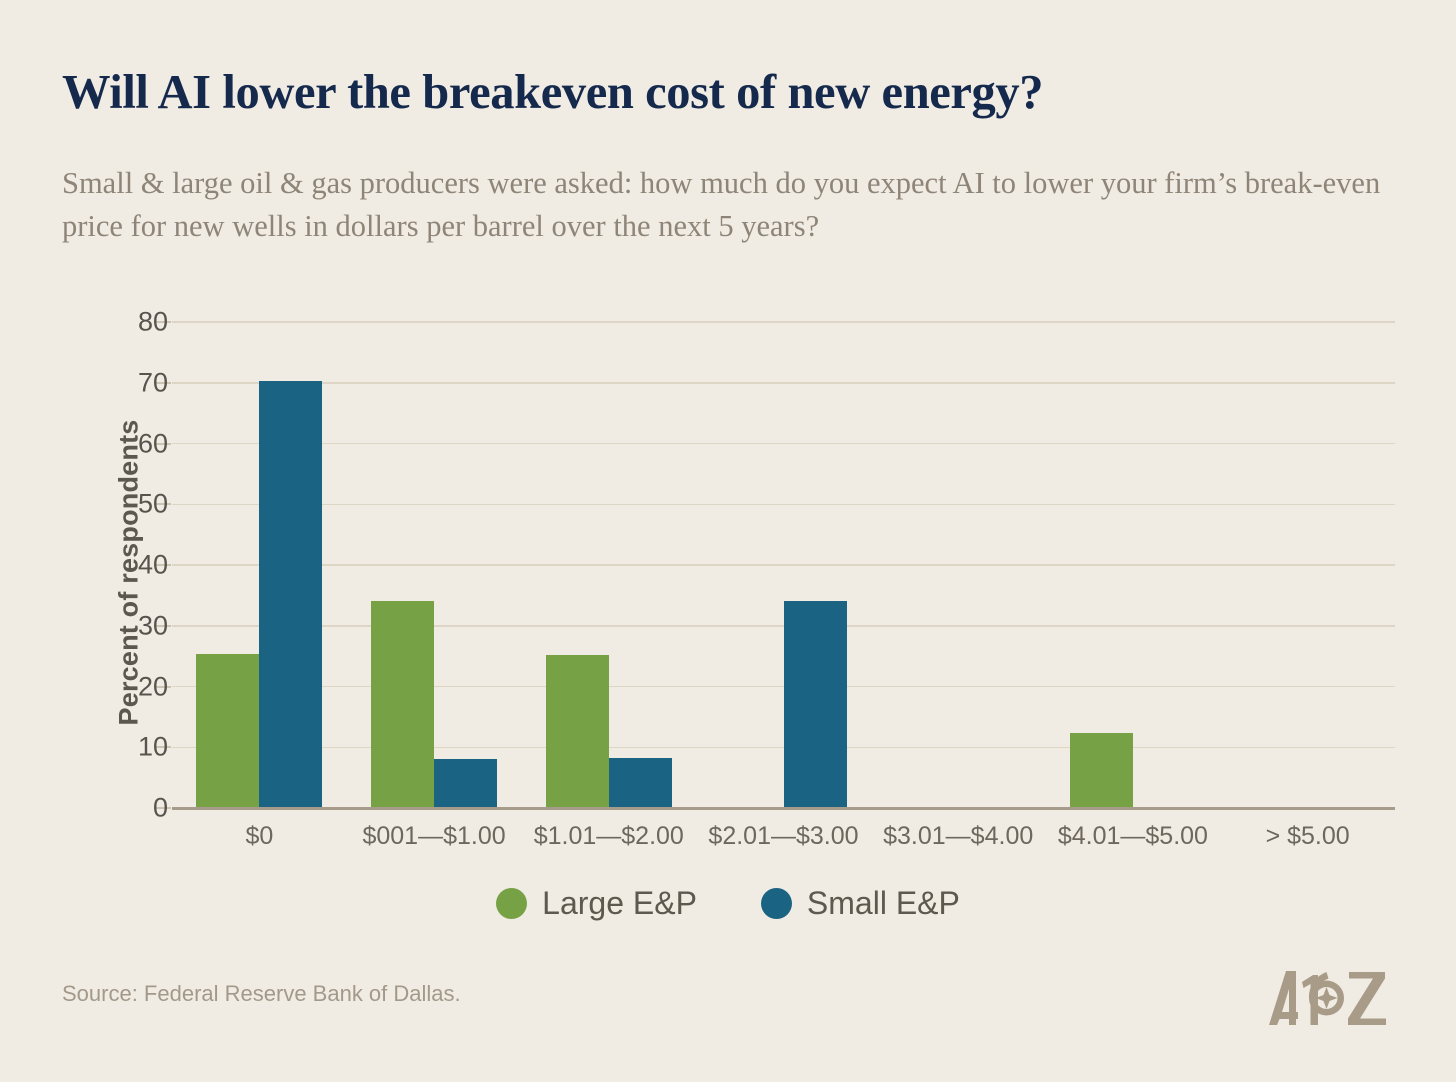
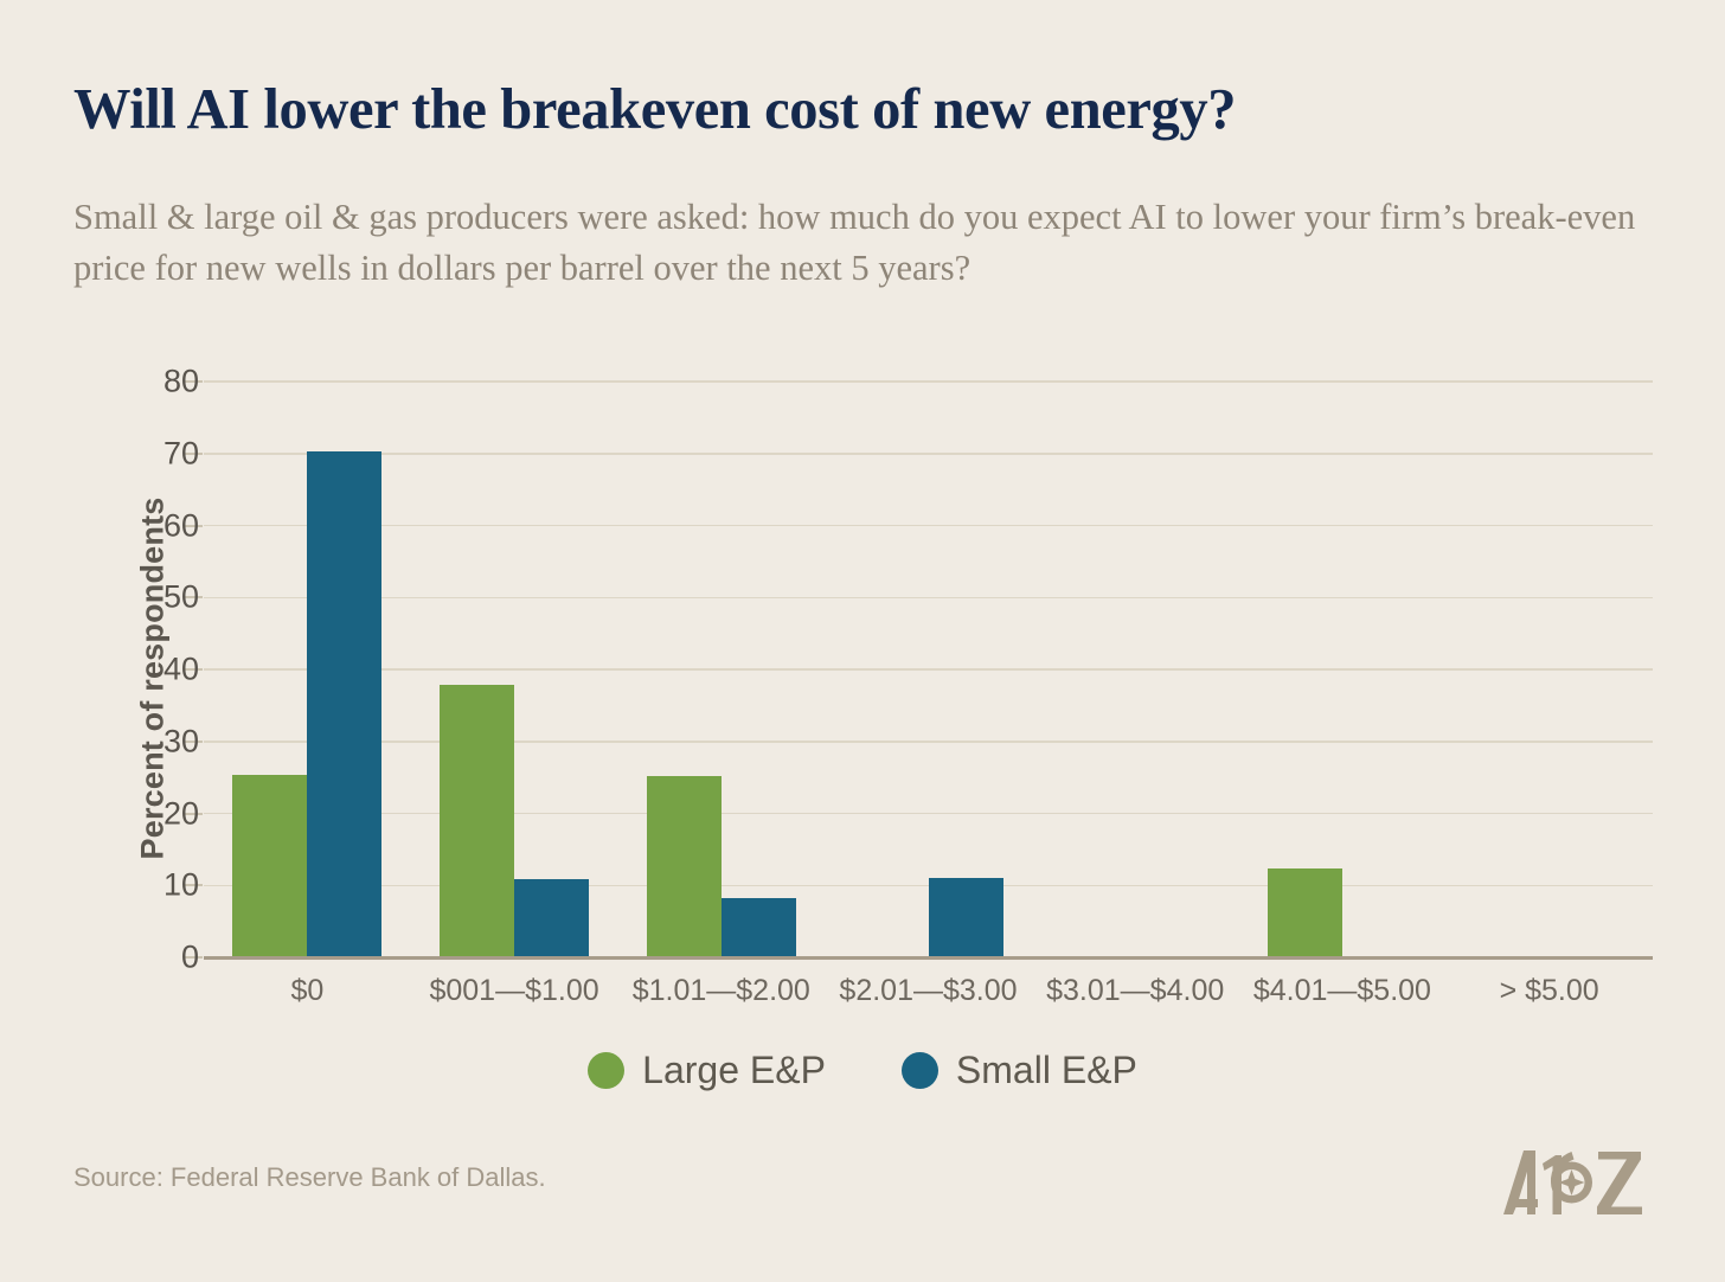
Large E&P/$001—$1.00: 34 -> 38
Small E&P/$001—$1.00: 8 -> 11
Small E&P/$2.01—$3.00: 34 -> 11
